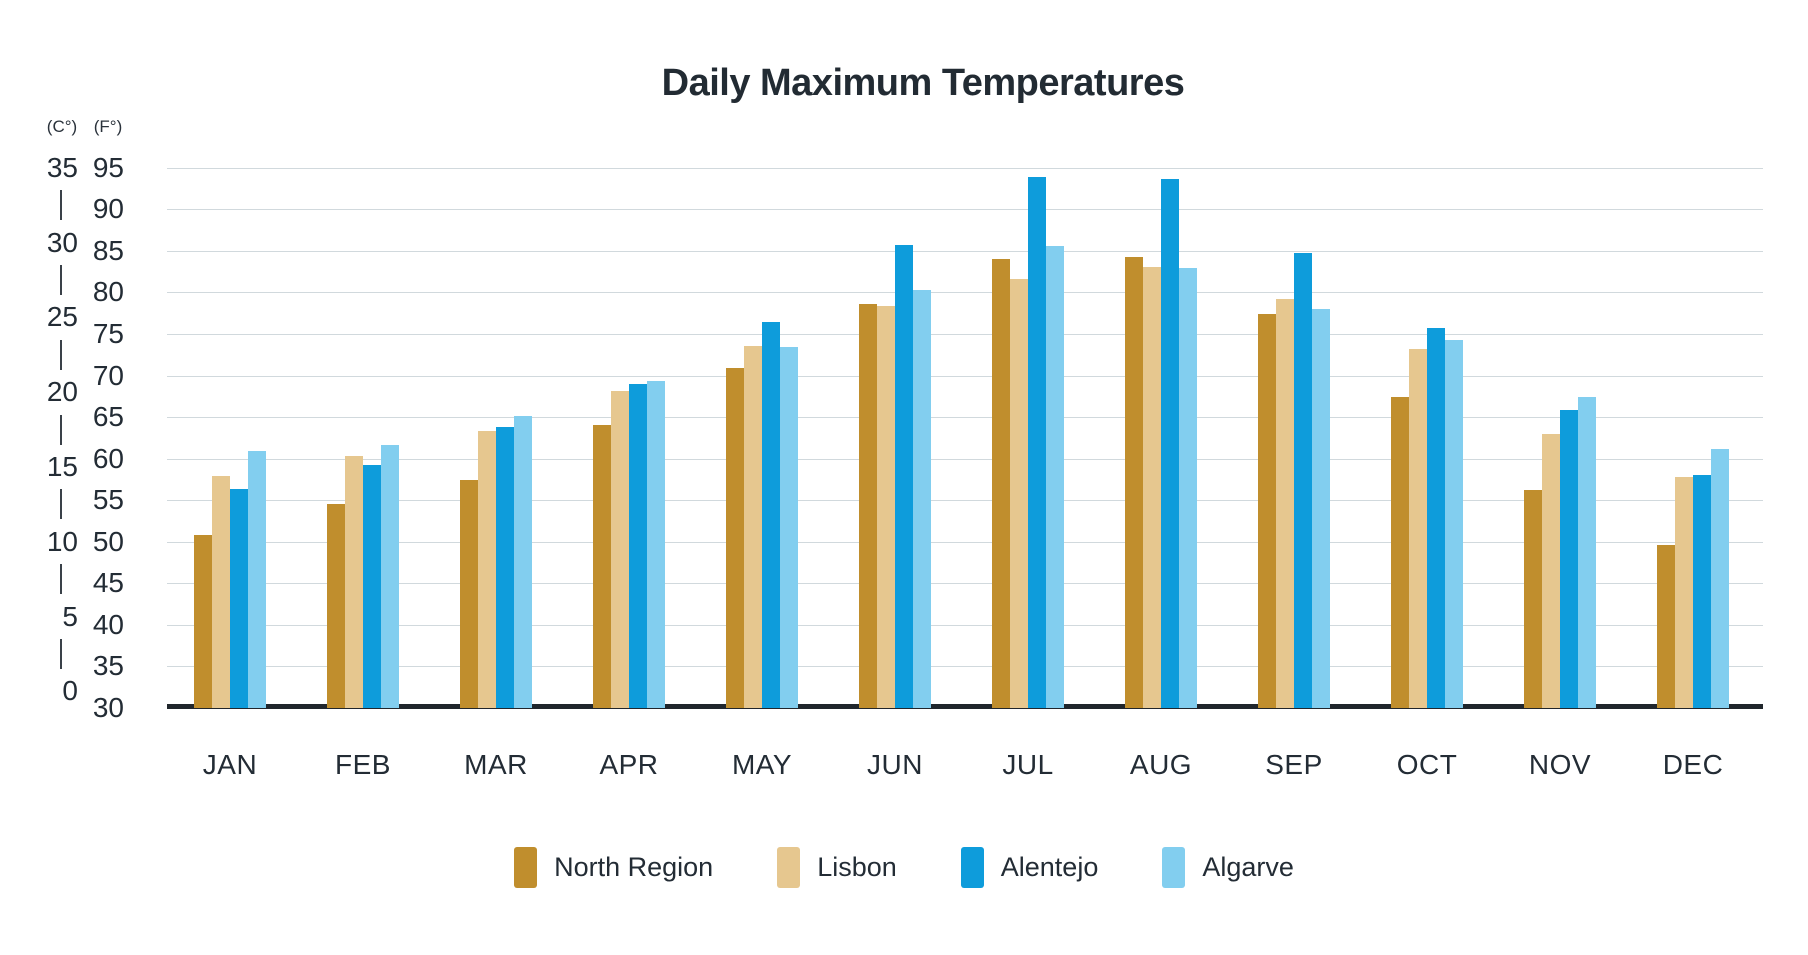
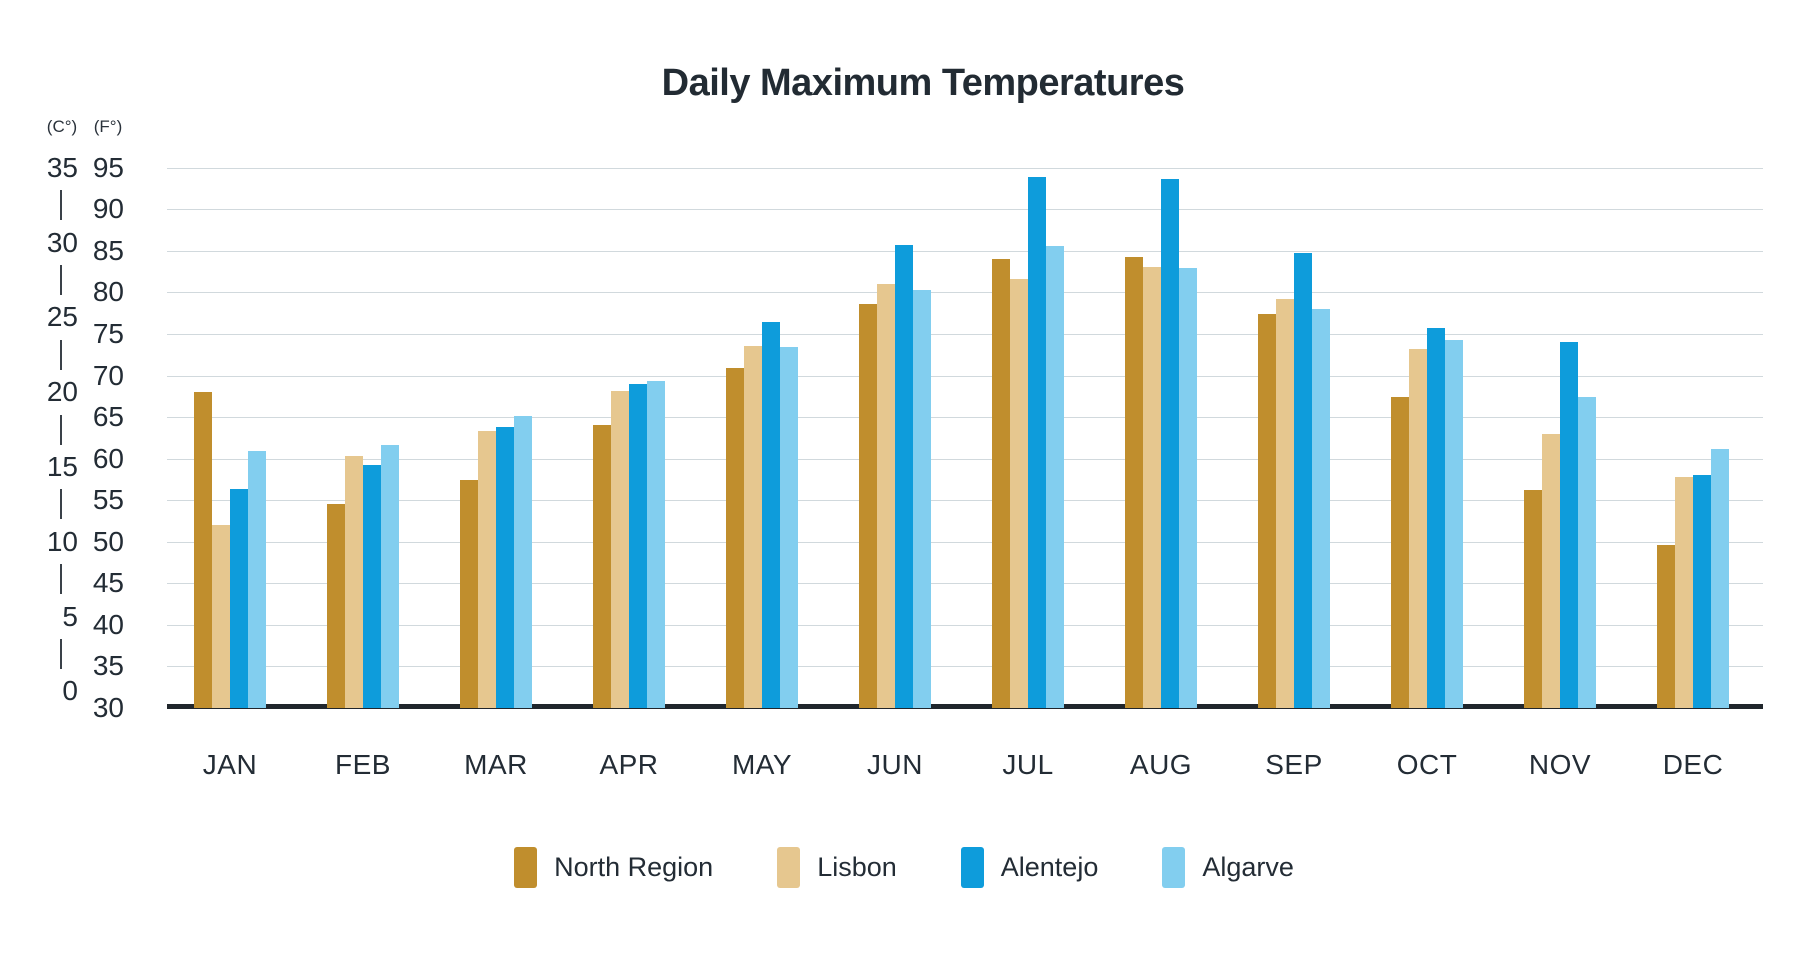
North Region/JAN: 51 -> 68
Lisbon/JAN: 58 -> 52
Lisbon/JUN: 78 -> 81
Alentejo/NOV: 66 -> 74
